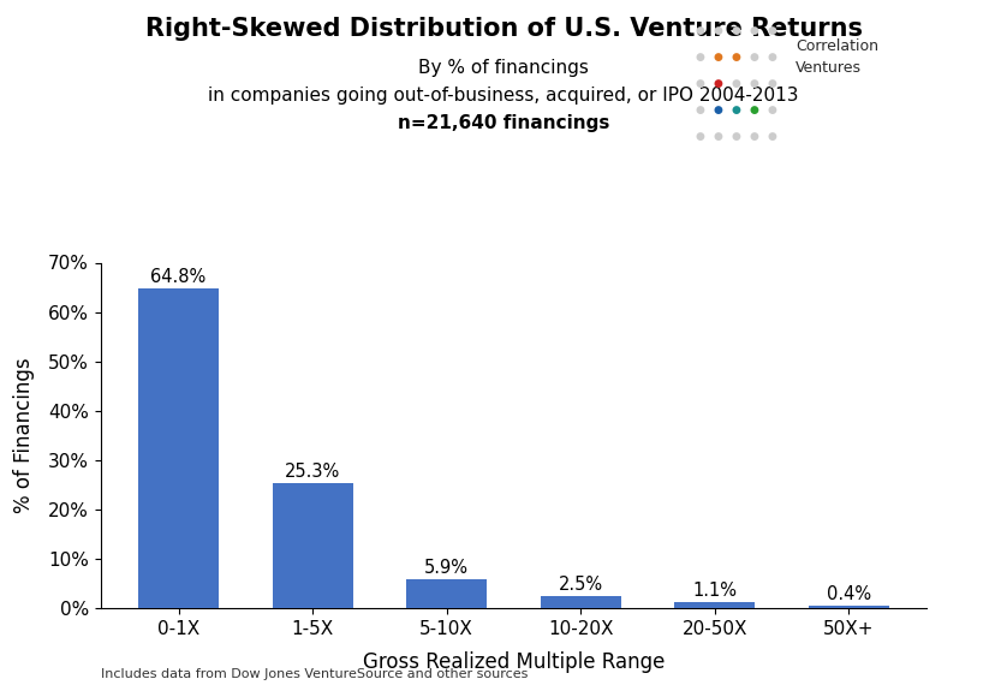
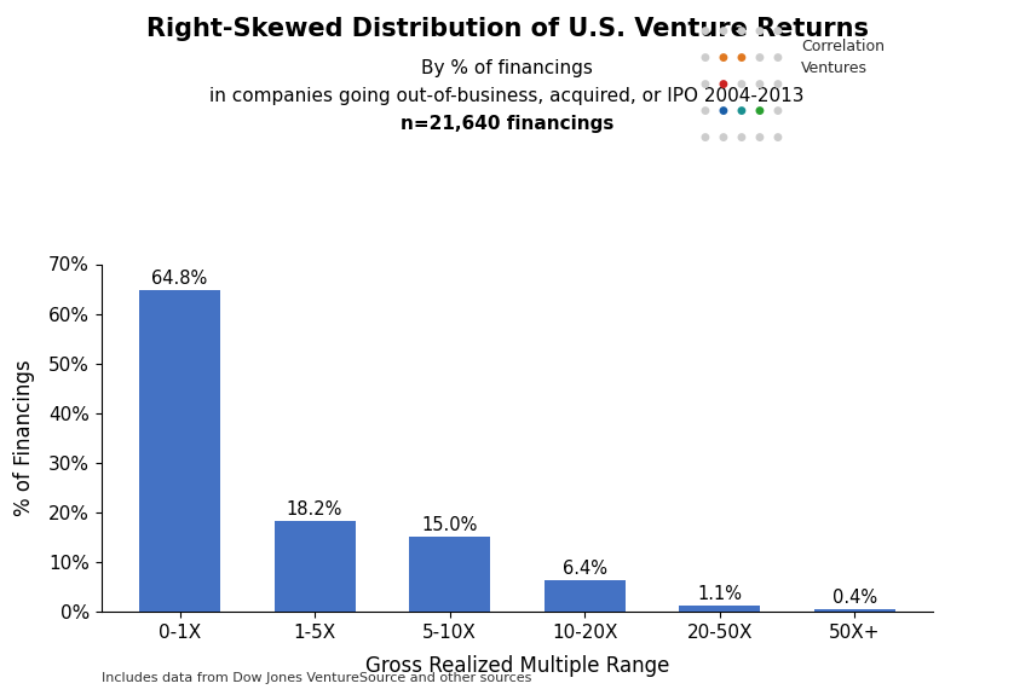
1-5X: 25.3% -> 18.2%
5-10X: 5.9% -> 15.0%
10-20X: 2.5% -> 6.4%
